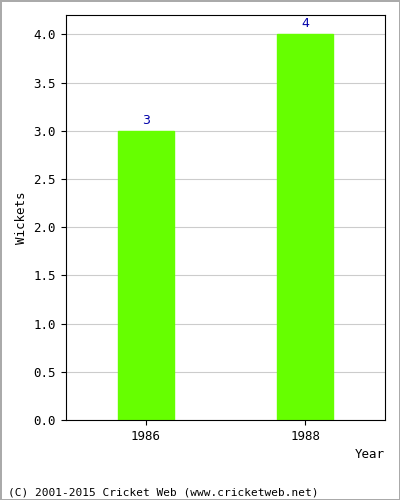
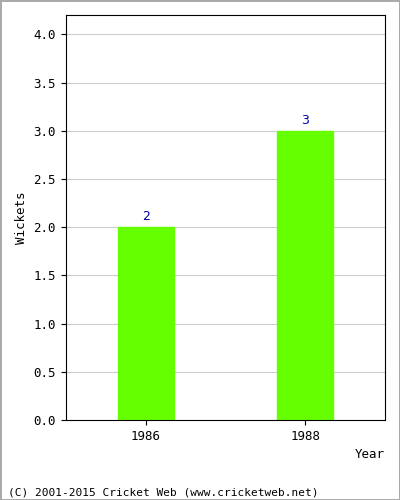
1986: 3 -> 2
1988: 4 -> 3
